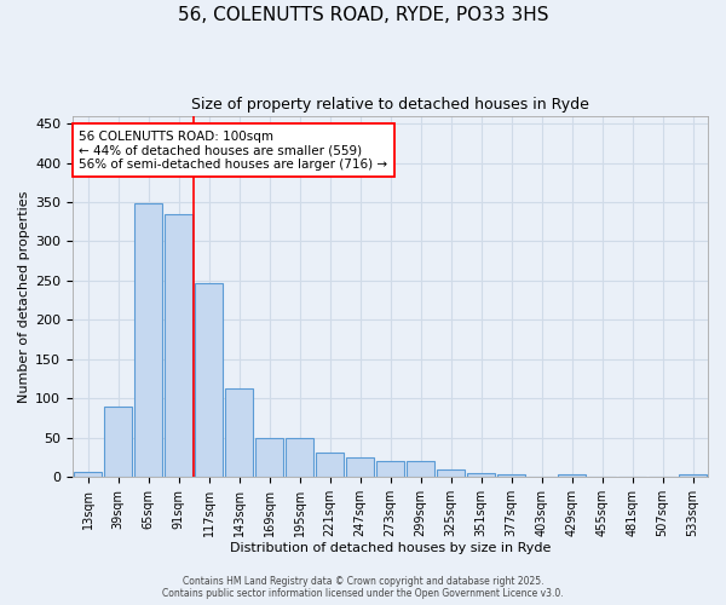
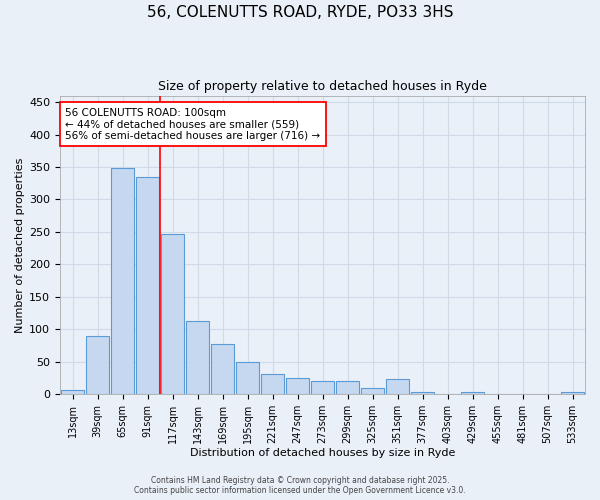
169sqm: 49 -> 78
351sqm: 5 -> 24
